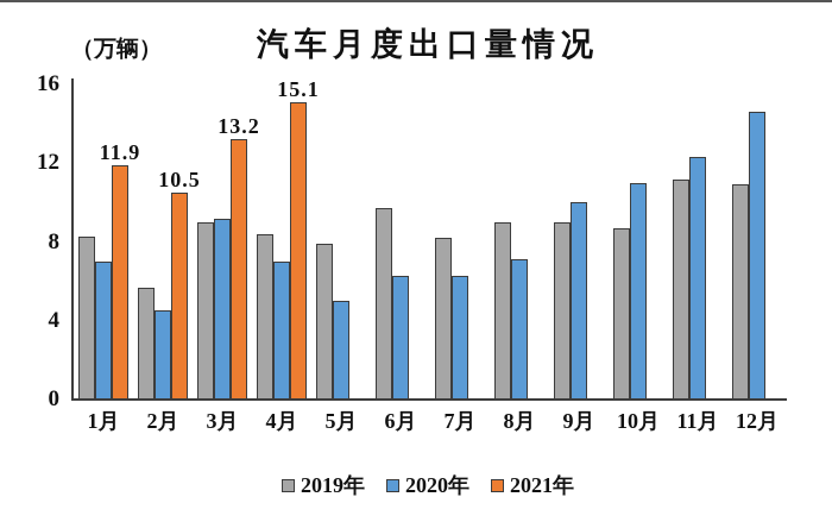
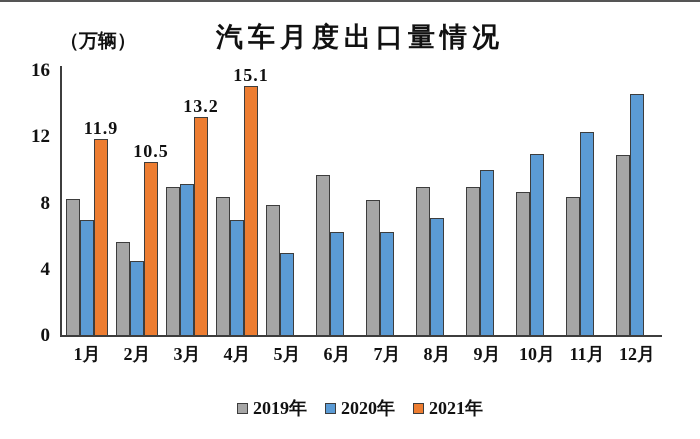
2019年/11月: 11.2 -> 8.4
